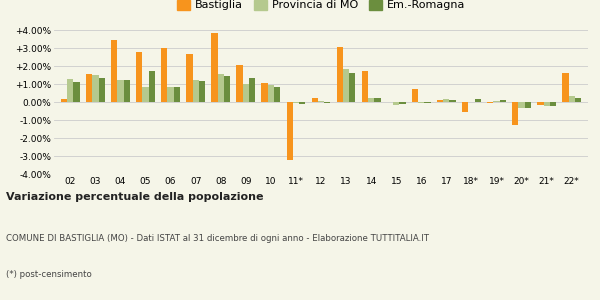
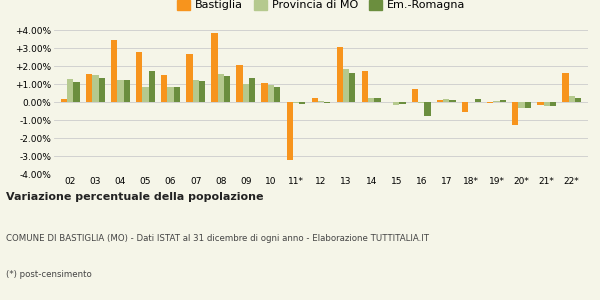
Bastiglia/06: 3.0% -> 1.5%
Em.-Romagna/16: -0.1% -> -0.8%
